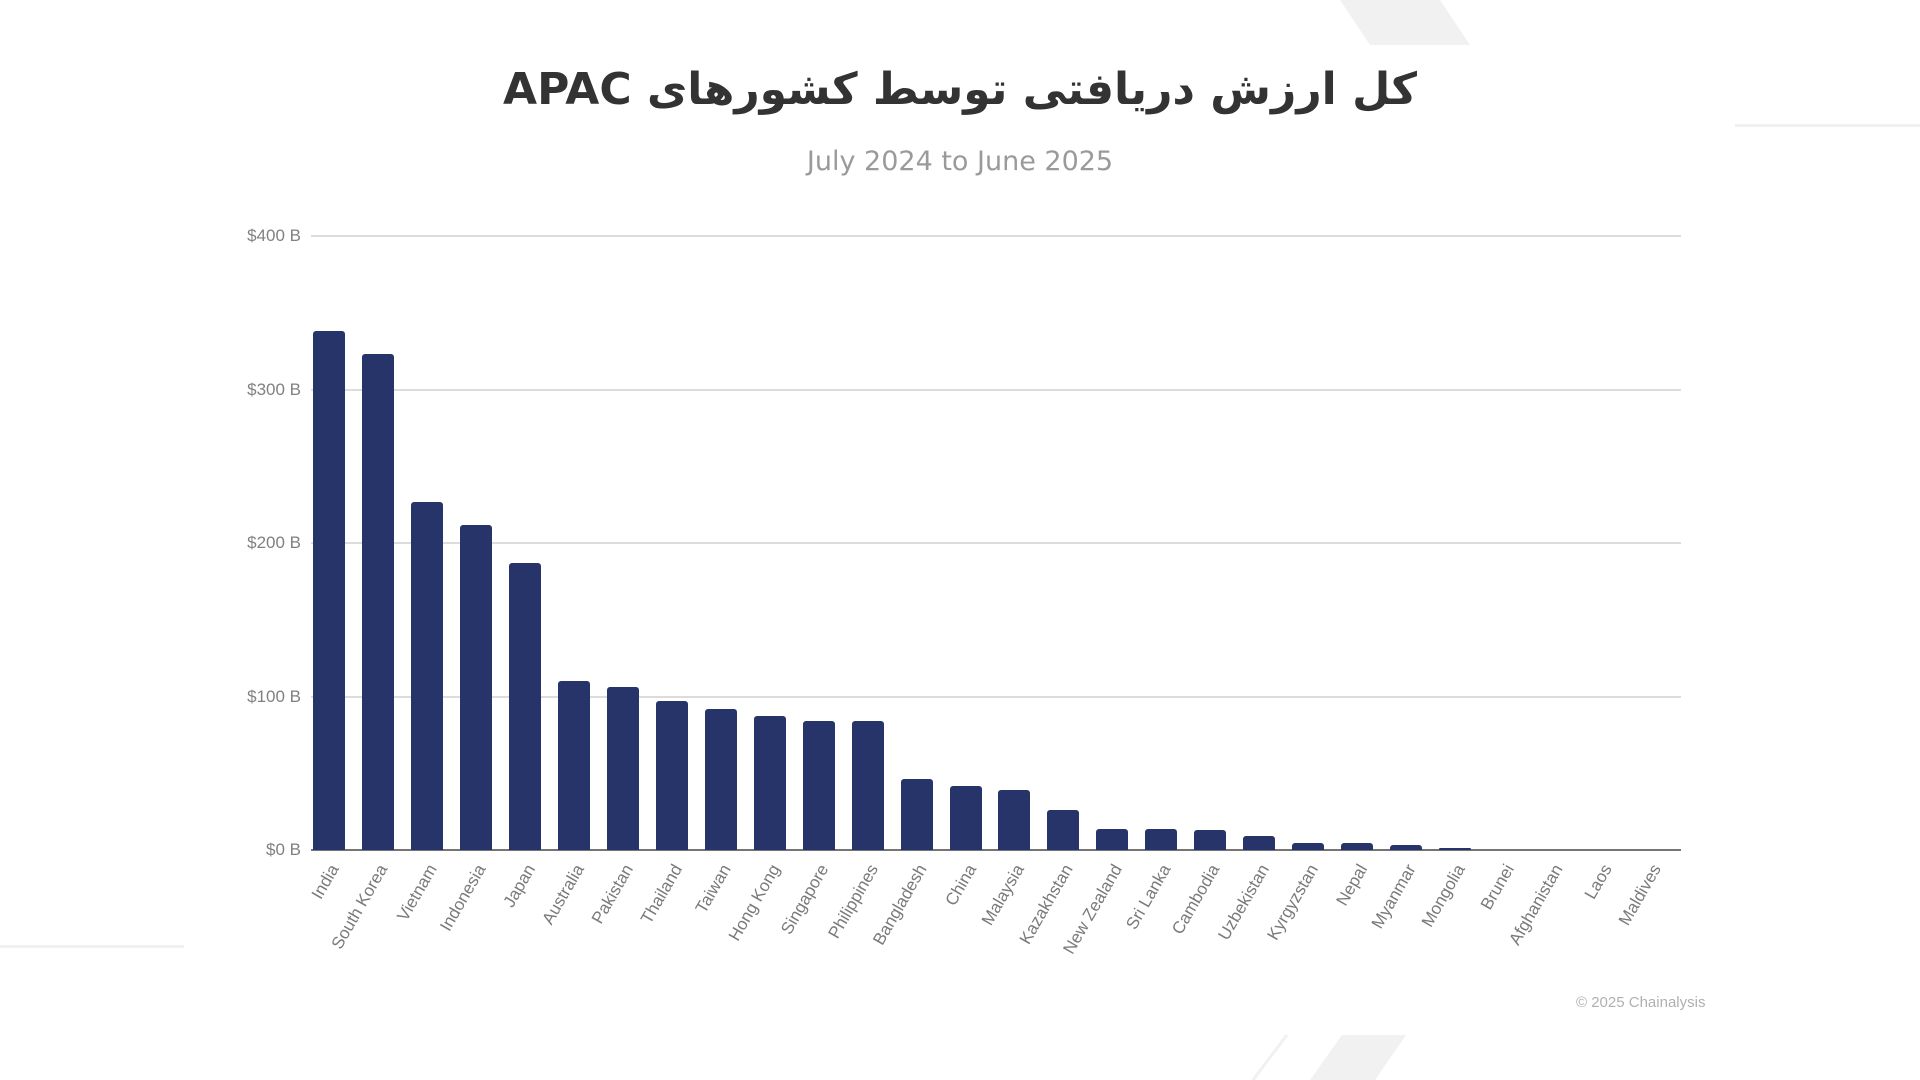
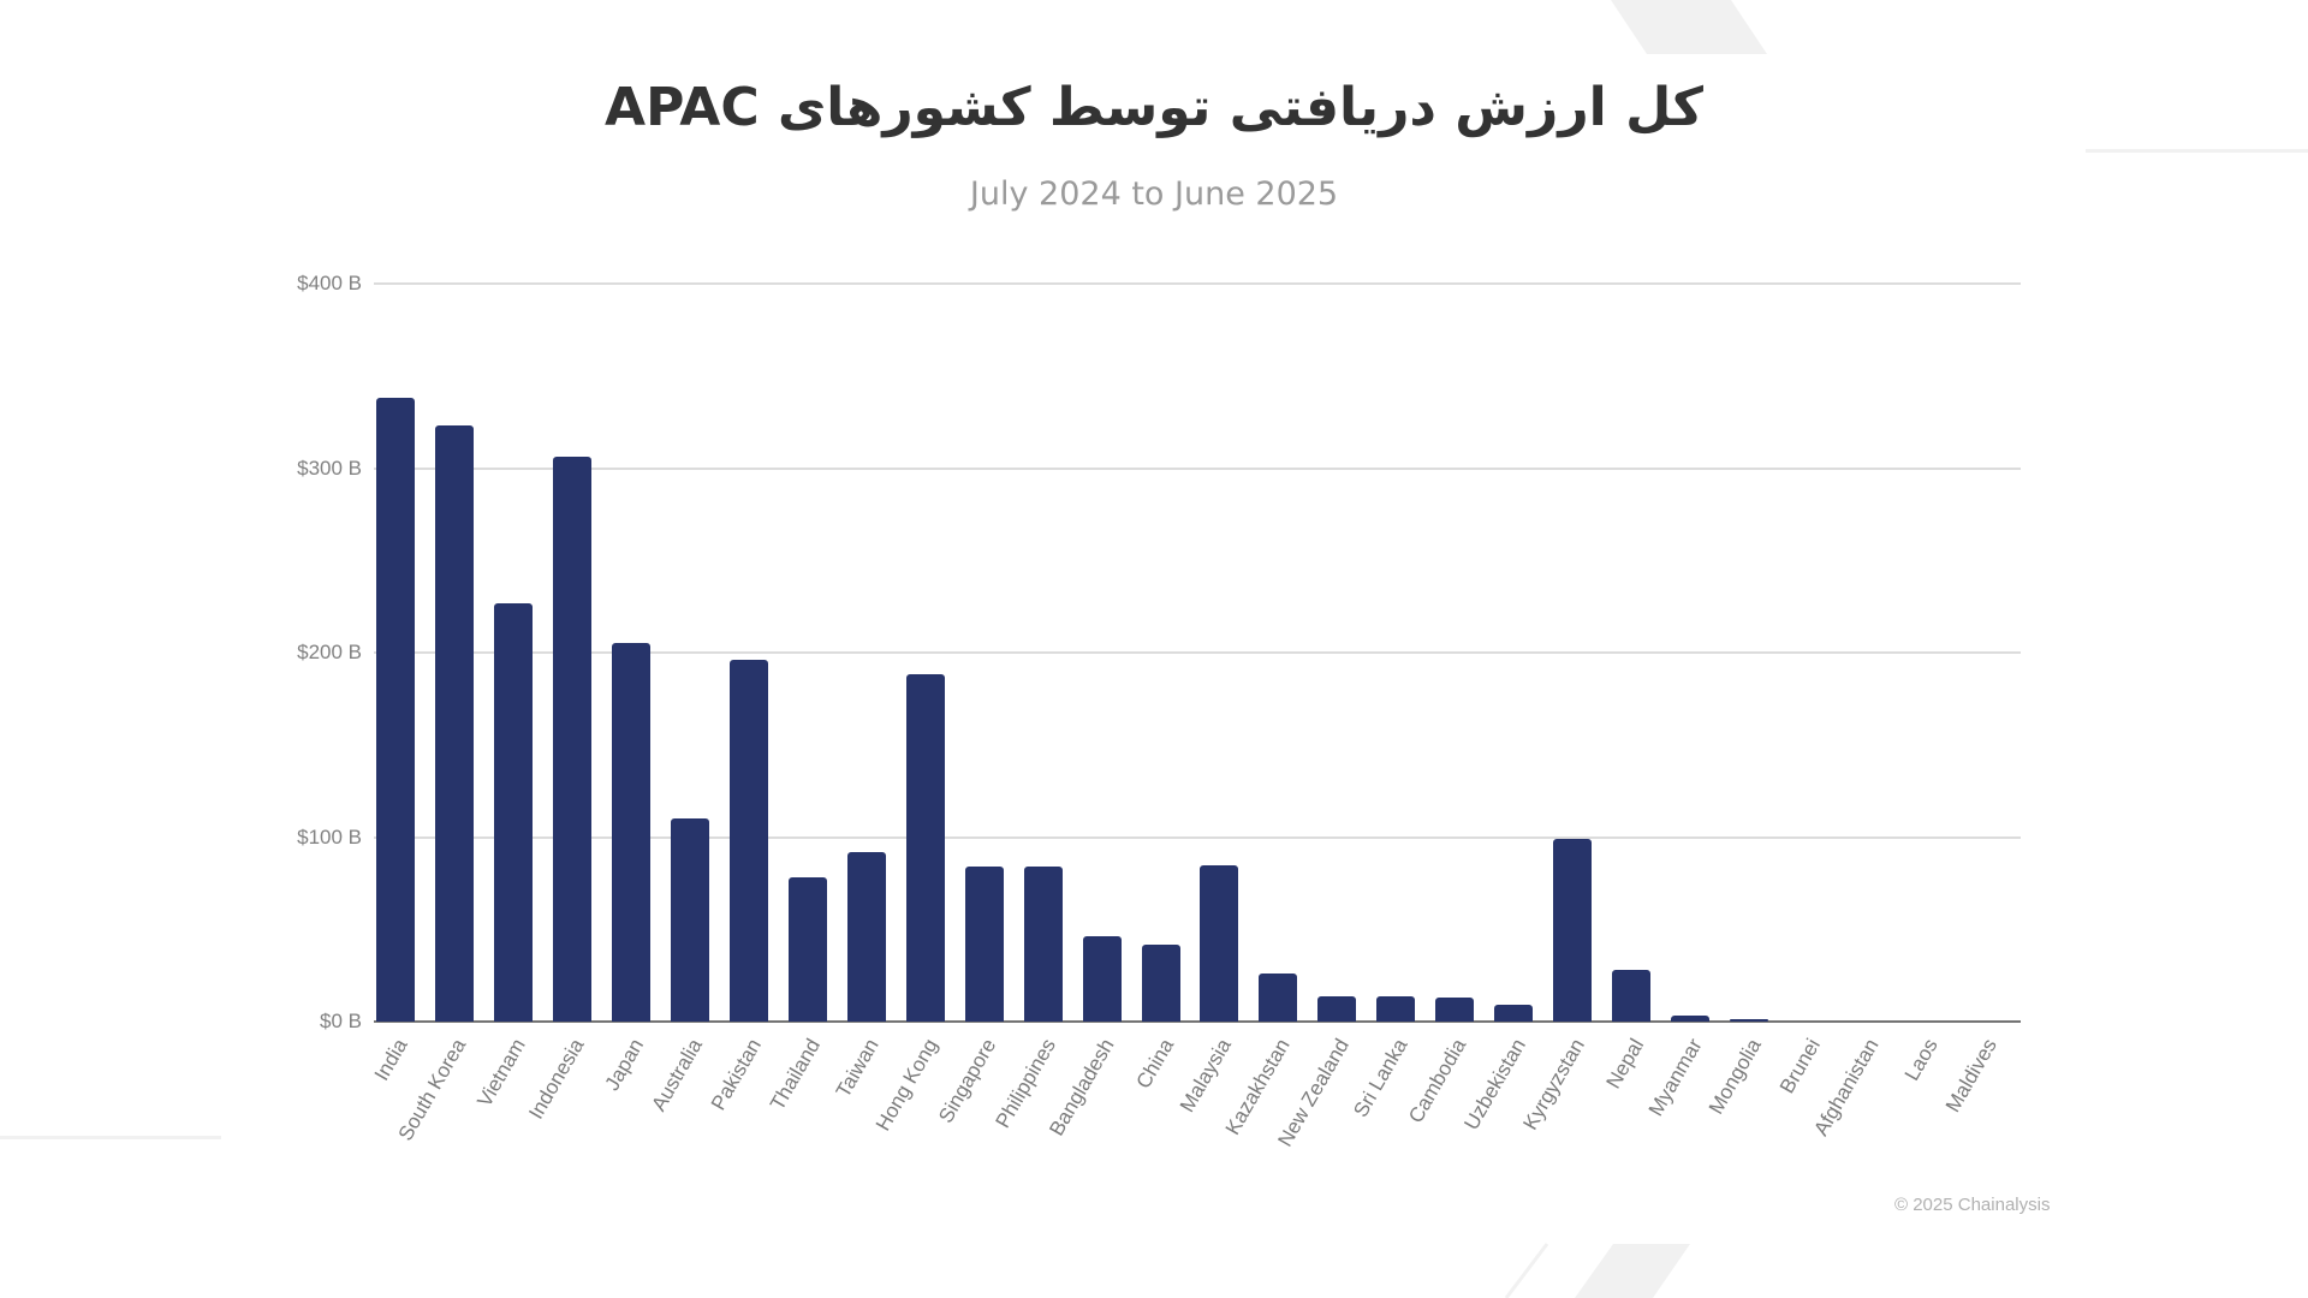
Indonesia: $212B -> $306B
Japan: $187B -> $205B
Pakistan: $106B -> $196B
Thailand: $97B -> $78B
Hong Kong: $87B -> $188B
Malaysia: $39B -> $85B
Kyrgyzstan: $4B -> $99B
Nepal: $4B -> $28B
